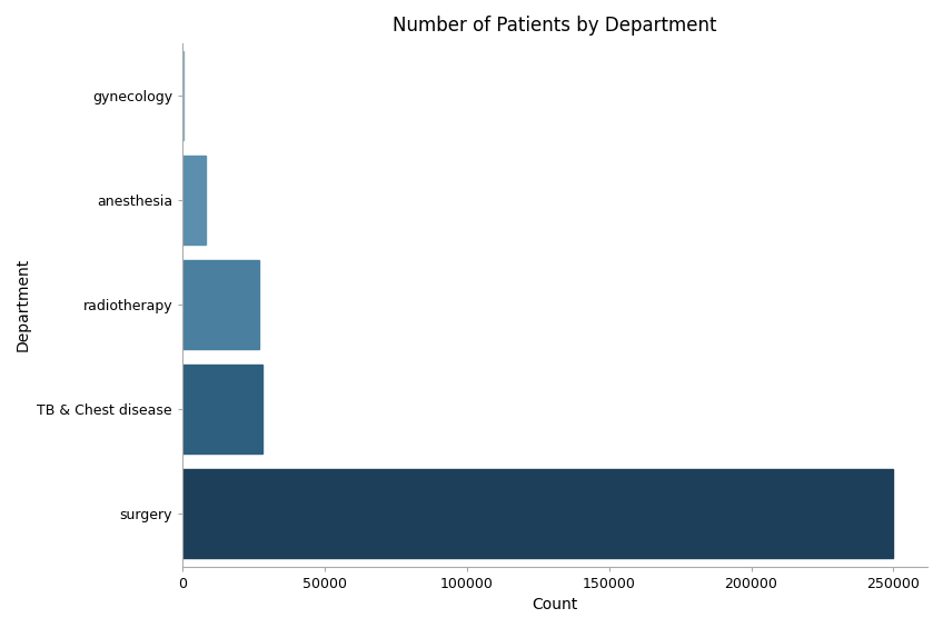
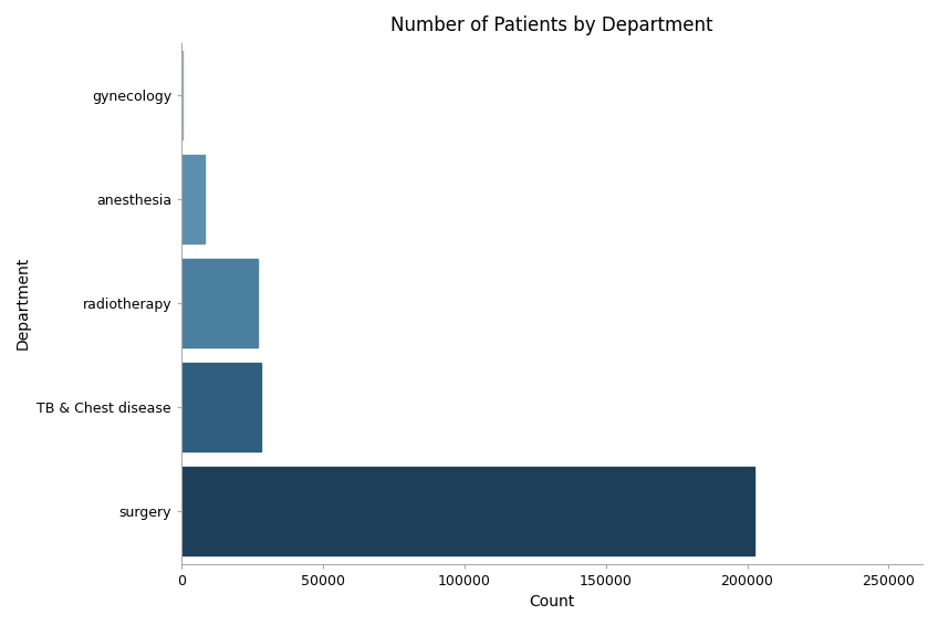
surgery: 250000 -> 202500
